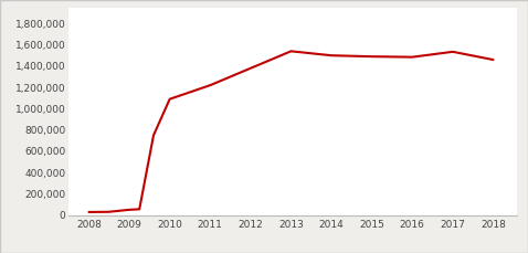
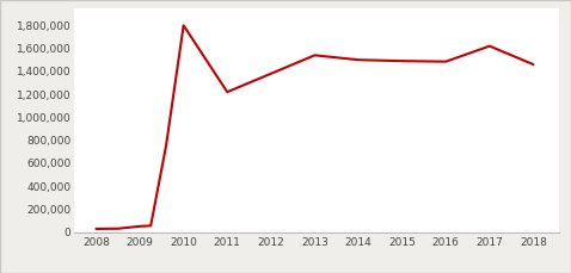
2010: 1,090,000 -> 1,800,000
2017: 1,540,000 -> 1,620,000
